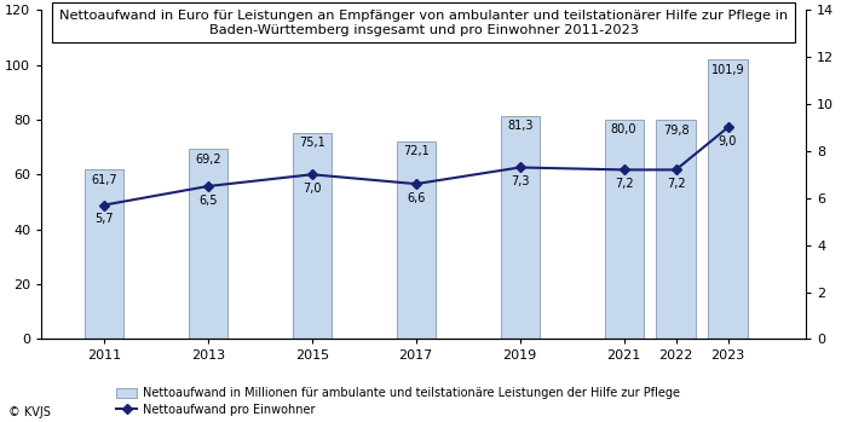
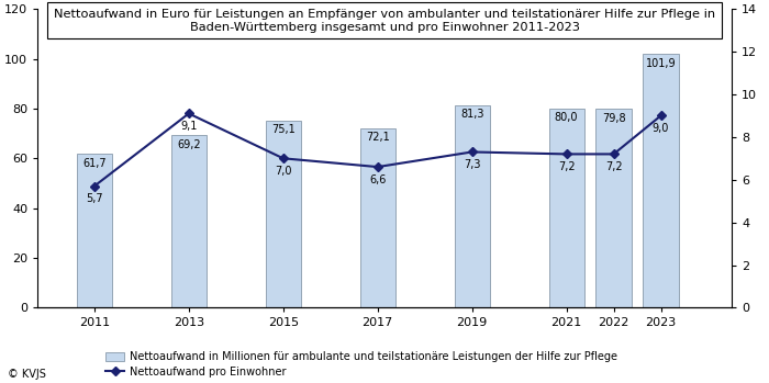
Nettoaufwand pro Einwohner/2013: 6,5 -> 9,1
